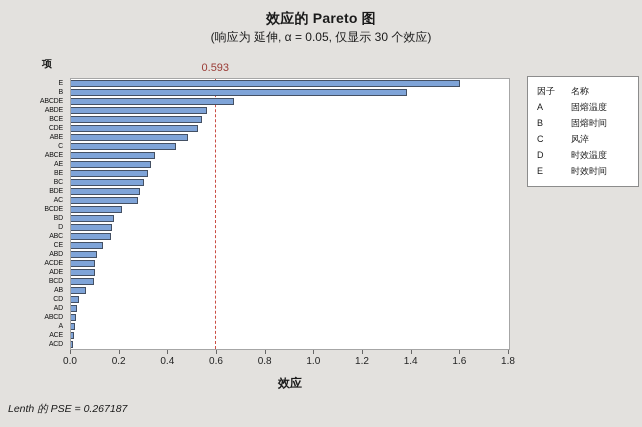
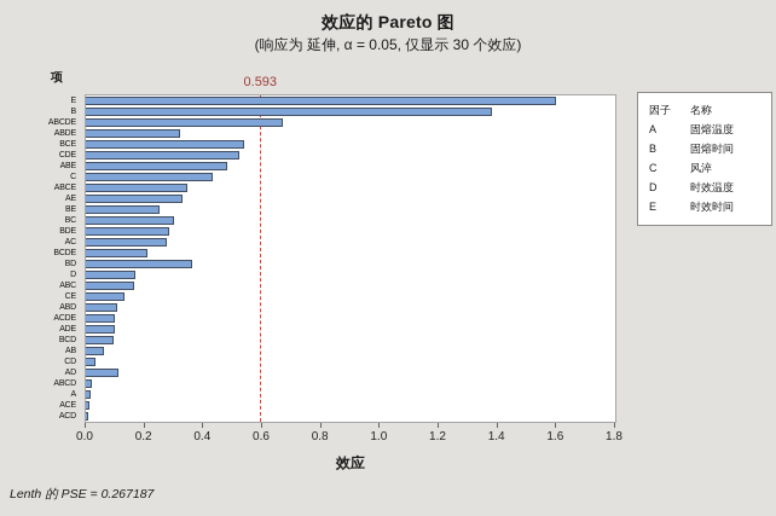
ABDE: 0.56 -> 0.32
BE: 0.32 -> 0.25
BD: 0.17 -> 0.36
AD: 0.03 -> 0.11
